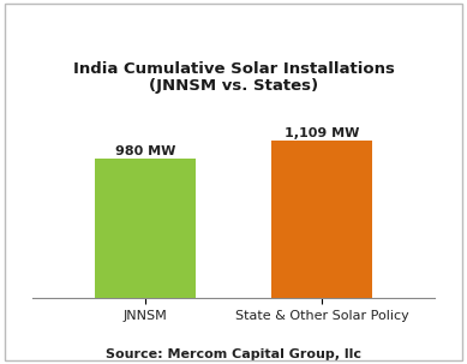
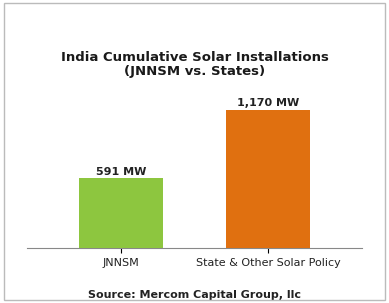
JNNSM: 980 -> 591
State & Other Solar Policy: 1,109 -> 1,170
